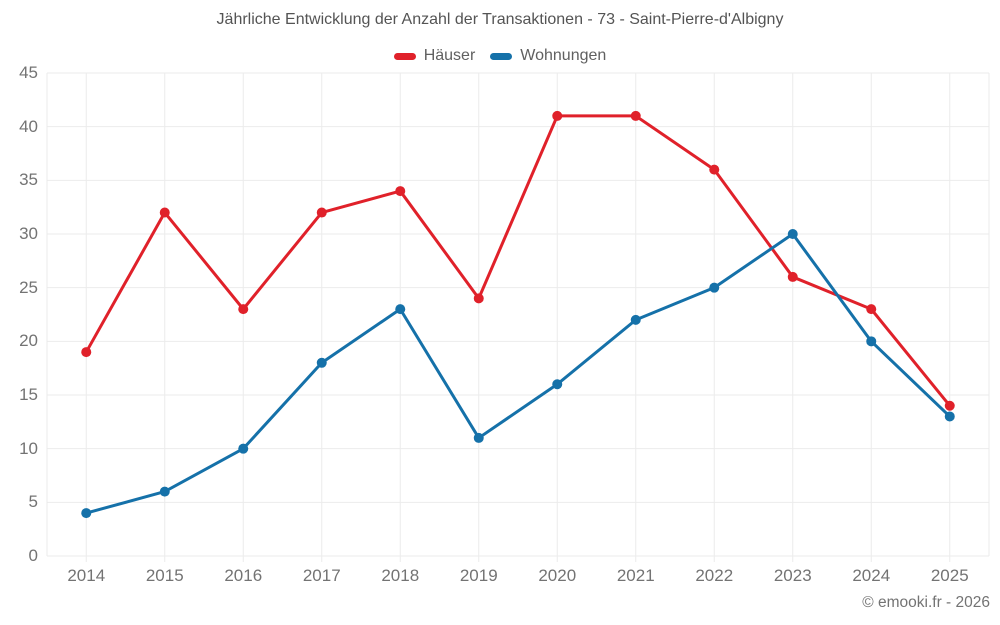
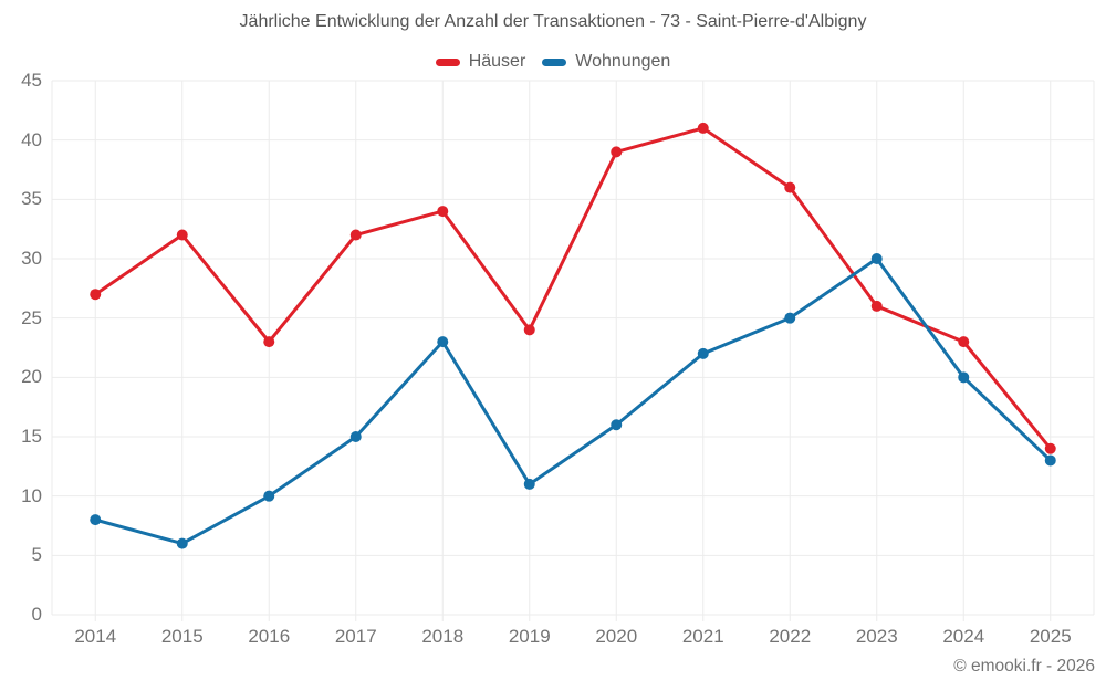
Häuser/2014: 19 -> 27
Wohnungen/2014: 4 -> 8
Wohnungen/2017: 18 -> 15
Häuser/2020: 41 -> 39
